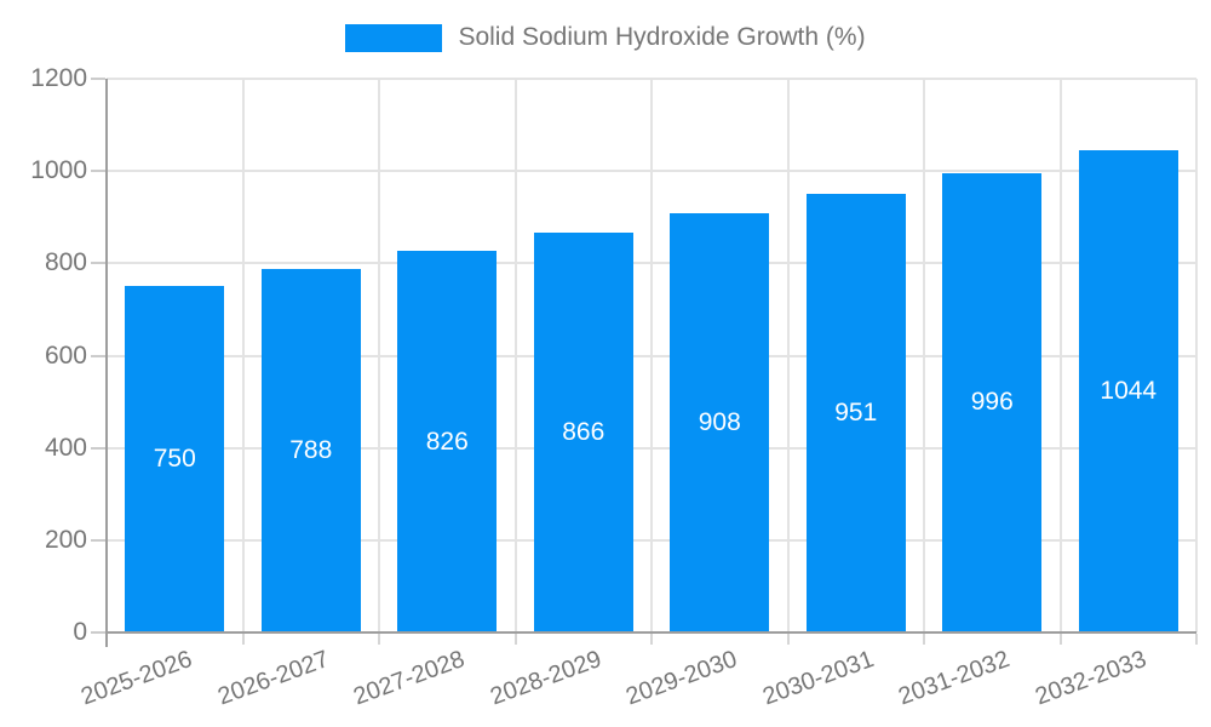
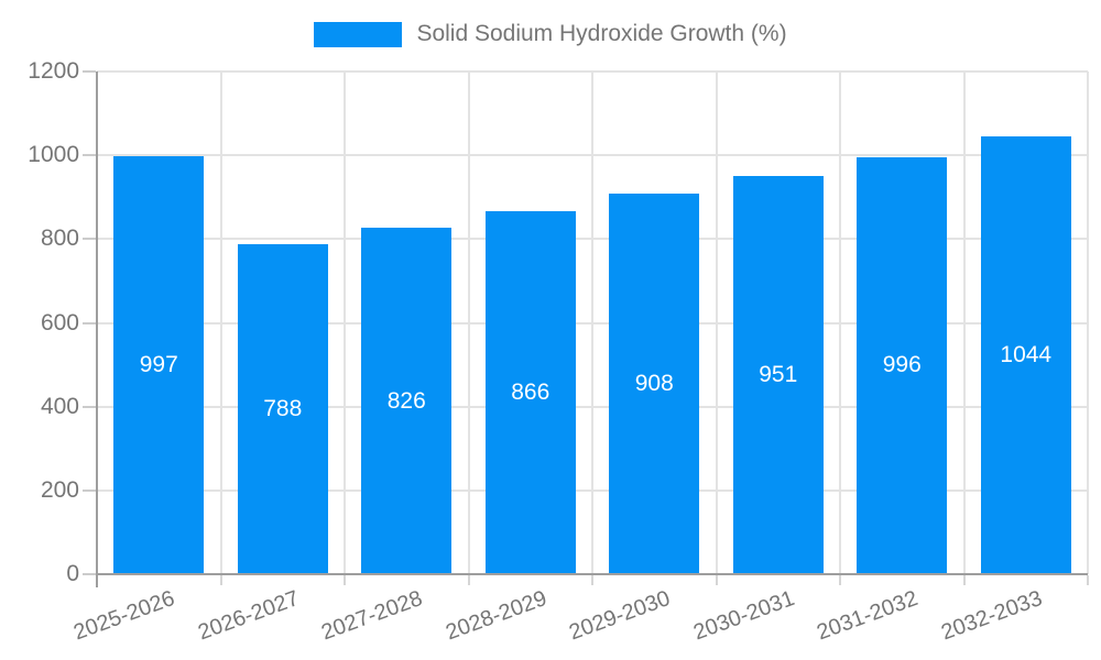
2025-2026: 750 -> 997
